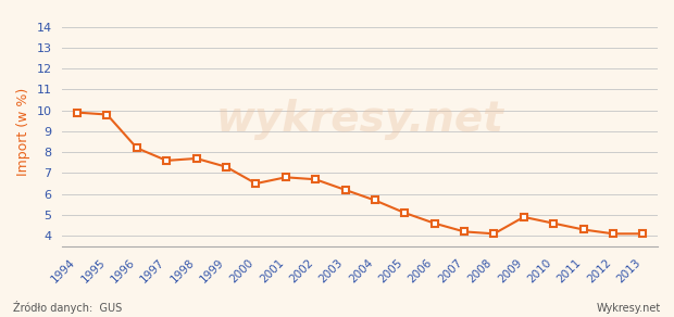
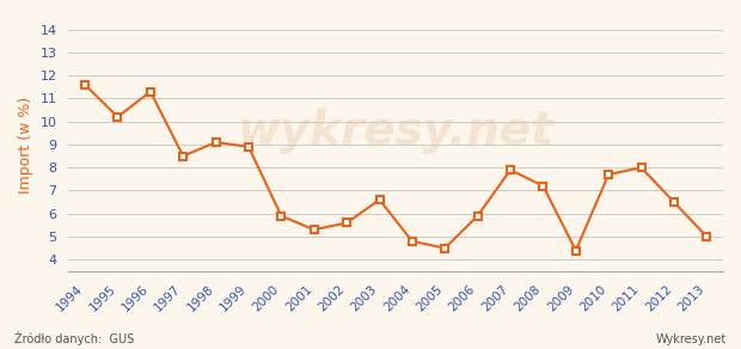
1994: 9.9 -> 11.6
1995: 9.8 -> 10.2
1996: 8.2 -> 11.3
1997: 7.6 -> 8.5
1998: 7.7 -> 9.1
1999: 7.3 -> 8.9
2000: 6.5 -> 5.9
2001: 6.8 -> 5.3
2002: 6.7 -> 5.6
2003: 6.2 -> 6.6
2004: 5.7 -> 4.8
2005: 5.1 -> 4.5
2006: 4.6 -> 5.9
2007: 4.2 -> 7.9
2008: 4.1 -> 7.2
2009: 4.9 -> 4.4
2010: 4.6 -> 7.7
2011: 4.3 -> 8.0
2012: 4.1 -> 6.5
2013: 4.1 -> 5.0
